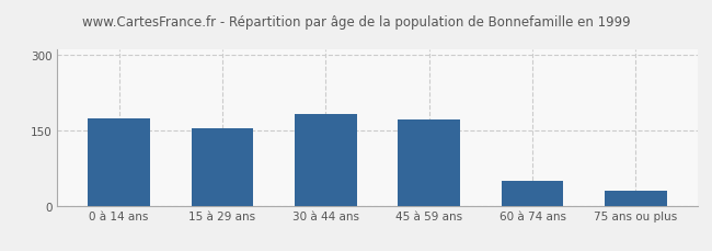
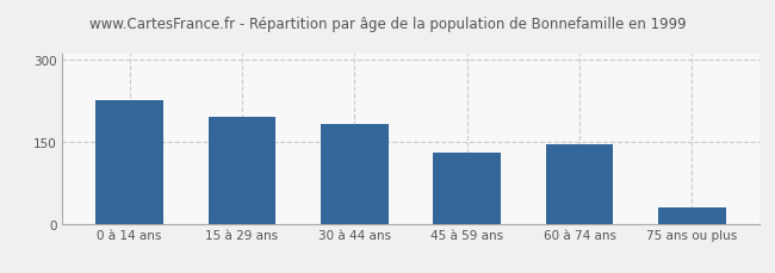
0 à 14 ans: 173 -> 225
15 à 29 ans: 154 -> 195
45 à 59 ans: 171 -> 130
60 à 74 ans: 50 -> 145
